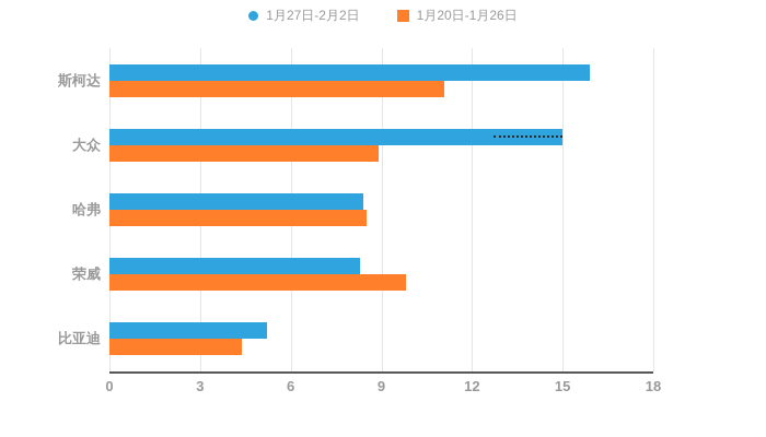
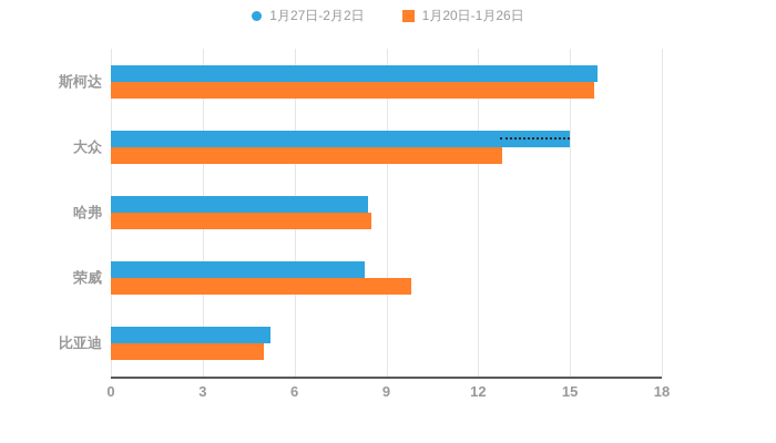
1月20日-1月26日/斯柯达: 11.1 -> 15.8
1月20日-1月26日/大众: 8.9 -> 12.8
1月20日-1月26日/比亚迪: 4.4 -> 5.0
